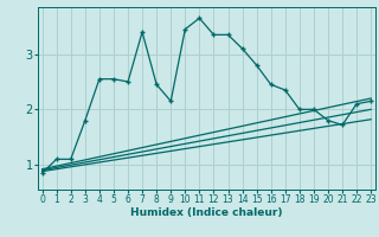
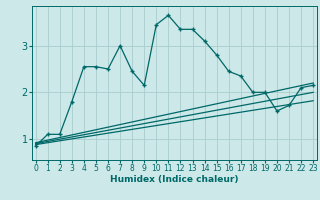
7: 3.40 -> 3.00
20: 1.80 -> 1.60
